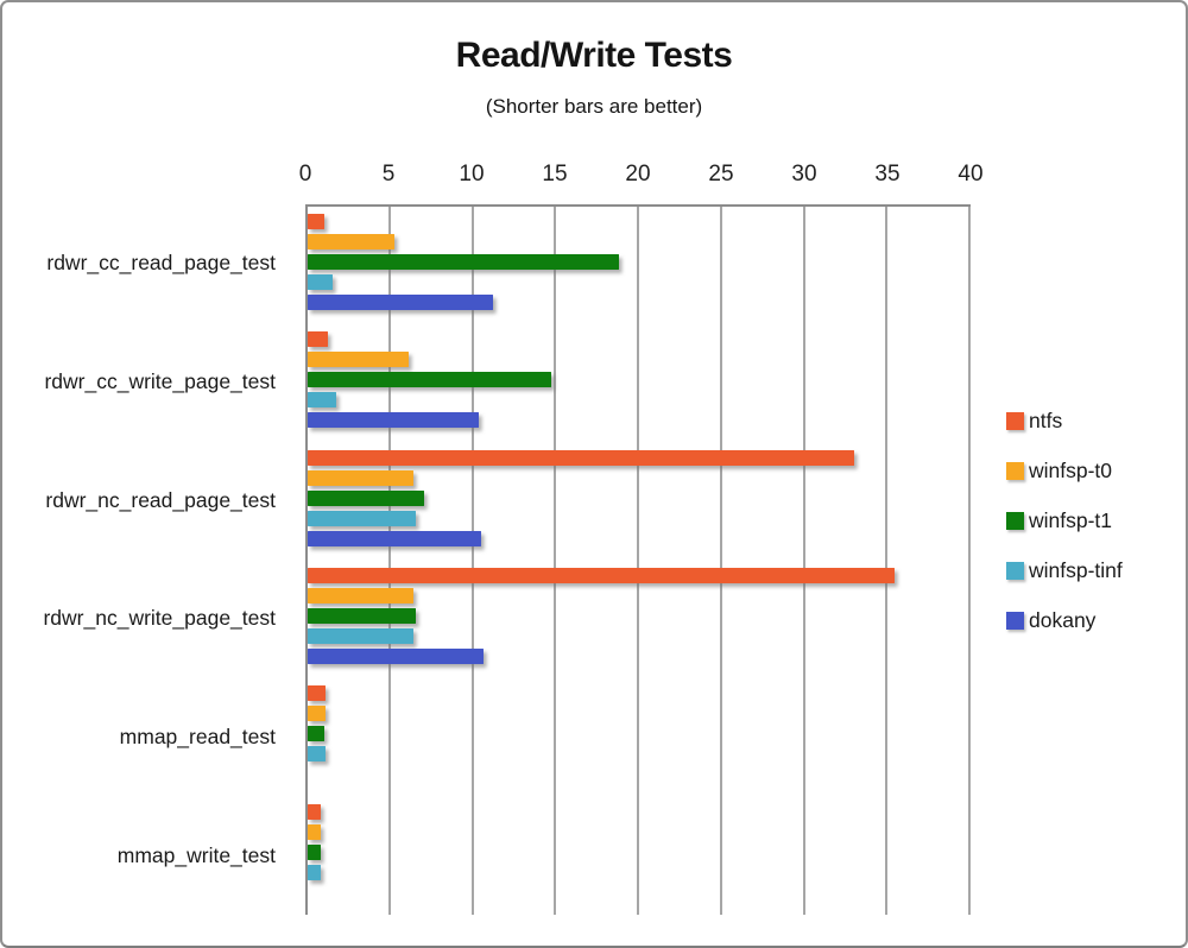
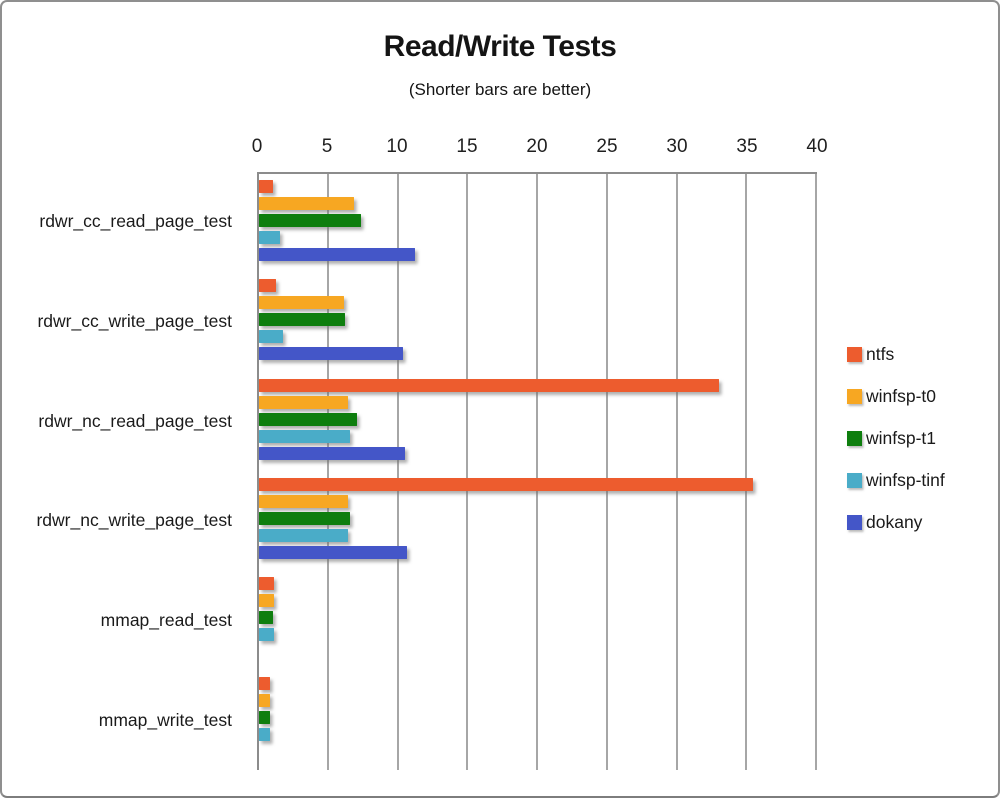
winfsp-t0/rdwr_cc_read_page_test: 5.2 -> 6.8
winfsp-t1/rdwr_cc_read_page_test: 18.8 -> 7.3
winfsp-t1/rdwr_cc_write_page_test: 14.7 -> 6.2
